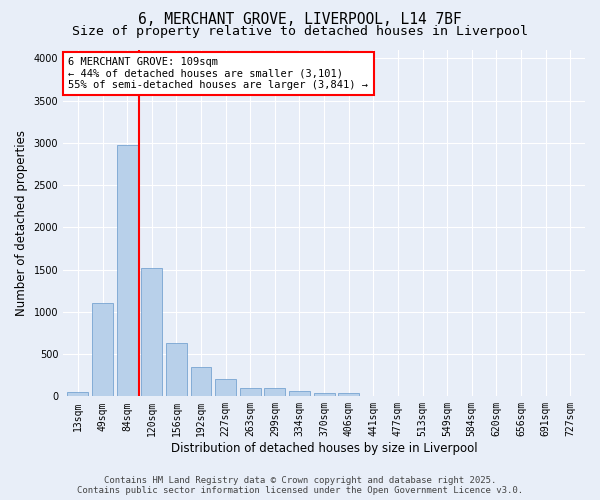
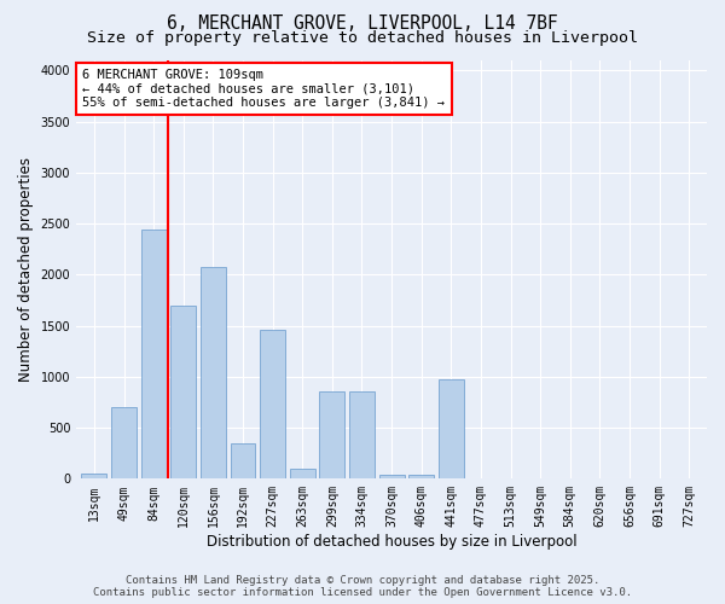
49sqm: 1100 -> 700
84sqm: 2980 -> 2440
120sqm: 1520 -> 1700
156sqm: 630 -> 2080
227sqm: 210 -> 1460
299sqm: 100 -> 860
334sqm: 60 -> 860
441sqm: 0 -> 980
